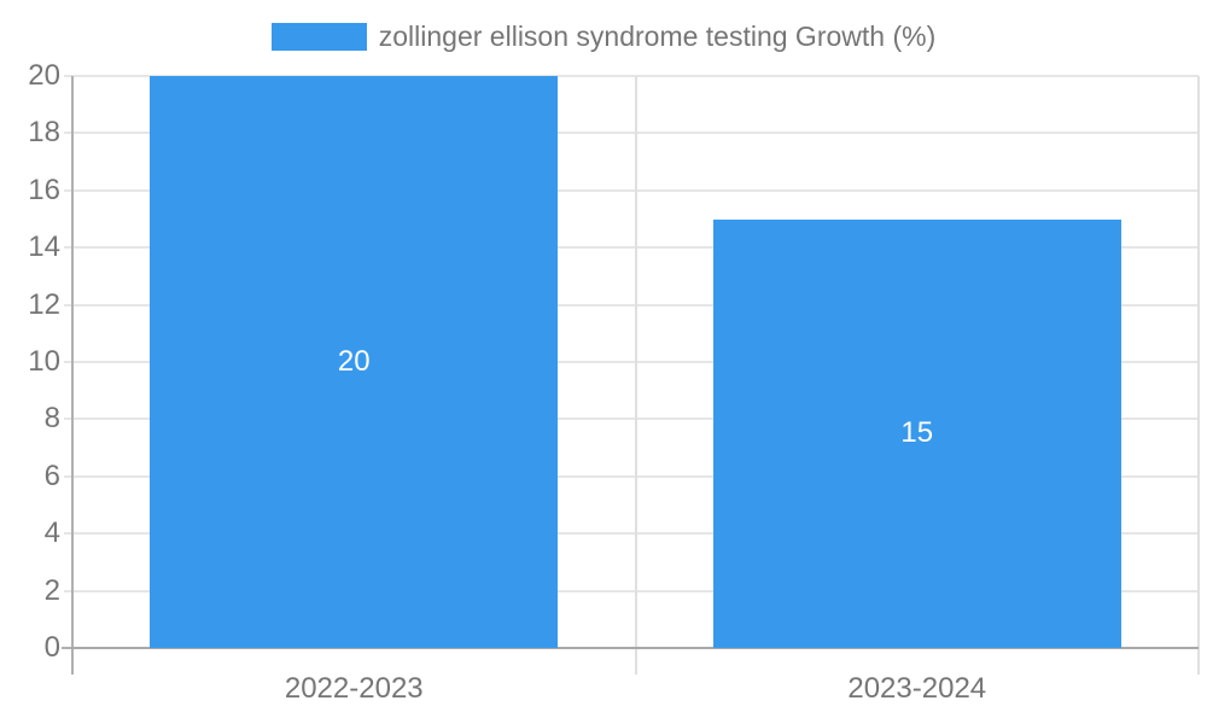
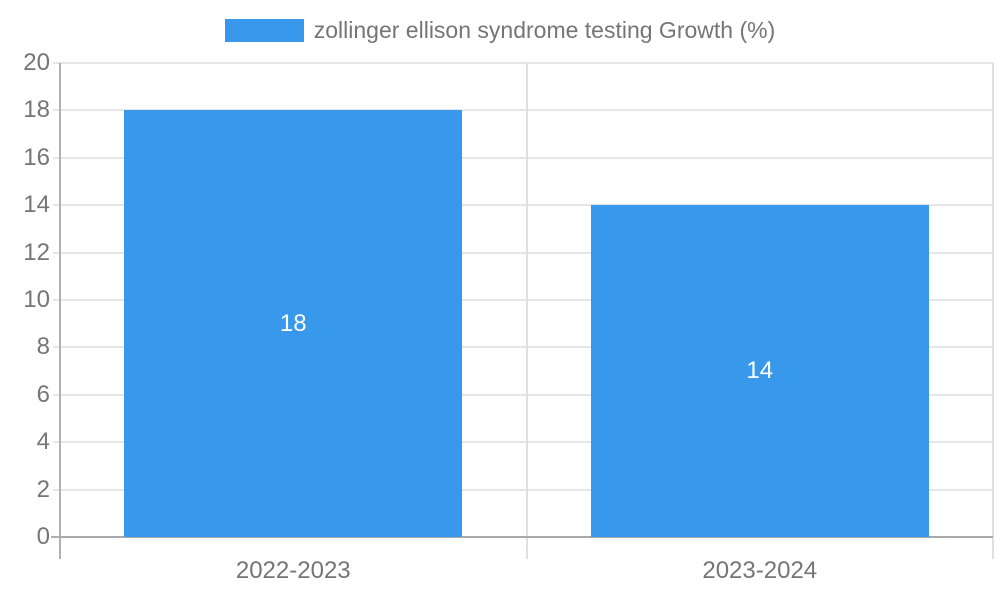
2022-2023: 20 -> 18
2023-2024: 15 -> 14
